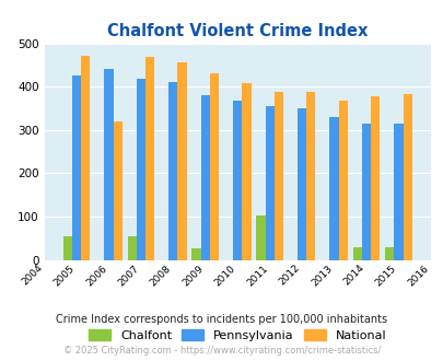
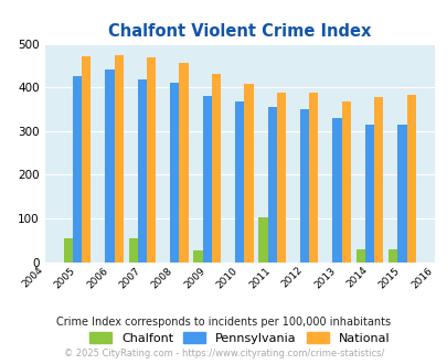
National/2006: 320 -> 473
